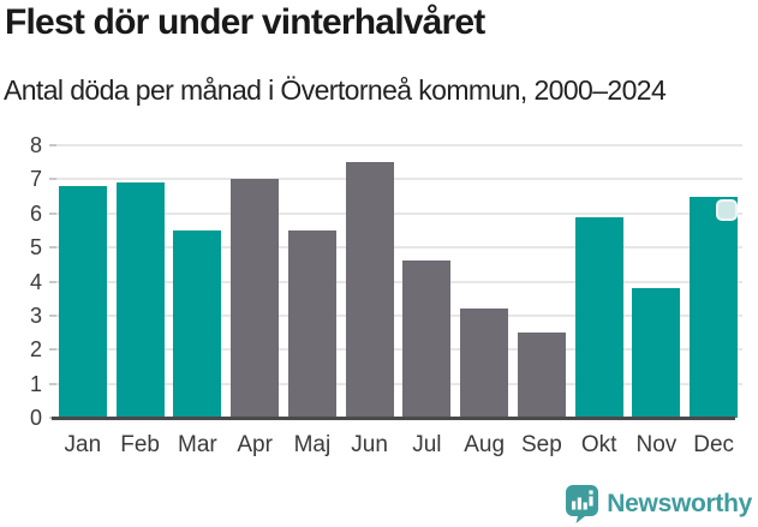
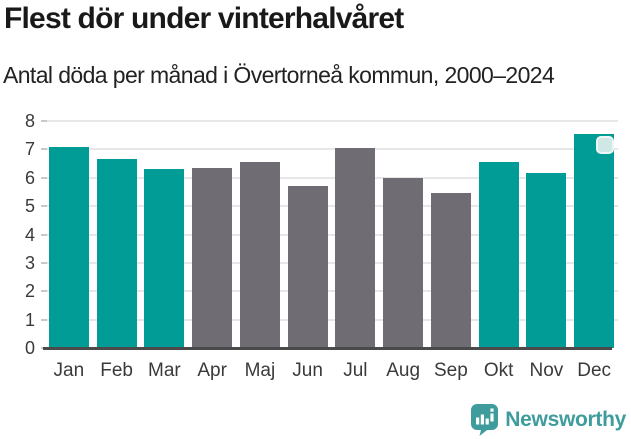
Jan: 6.8 -> 7.1
Feb: 6.9 -> 6.7
Mar: 5.5 -> 6.3
Apr: 7.0 -> 6.3
Maj: 5.5 -> 6.5
Jun: 7.5 -> 5.7
Jul: 4.6 -> 7.0
Aug: 3.2 -> 6.0
Sep: 2.5 -> 5.5
Okt: 5.9 -> 6.5
Nov: 3.8 -> 6.2
Dec: 6.5 -> 7.5
